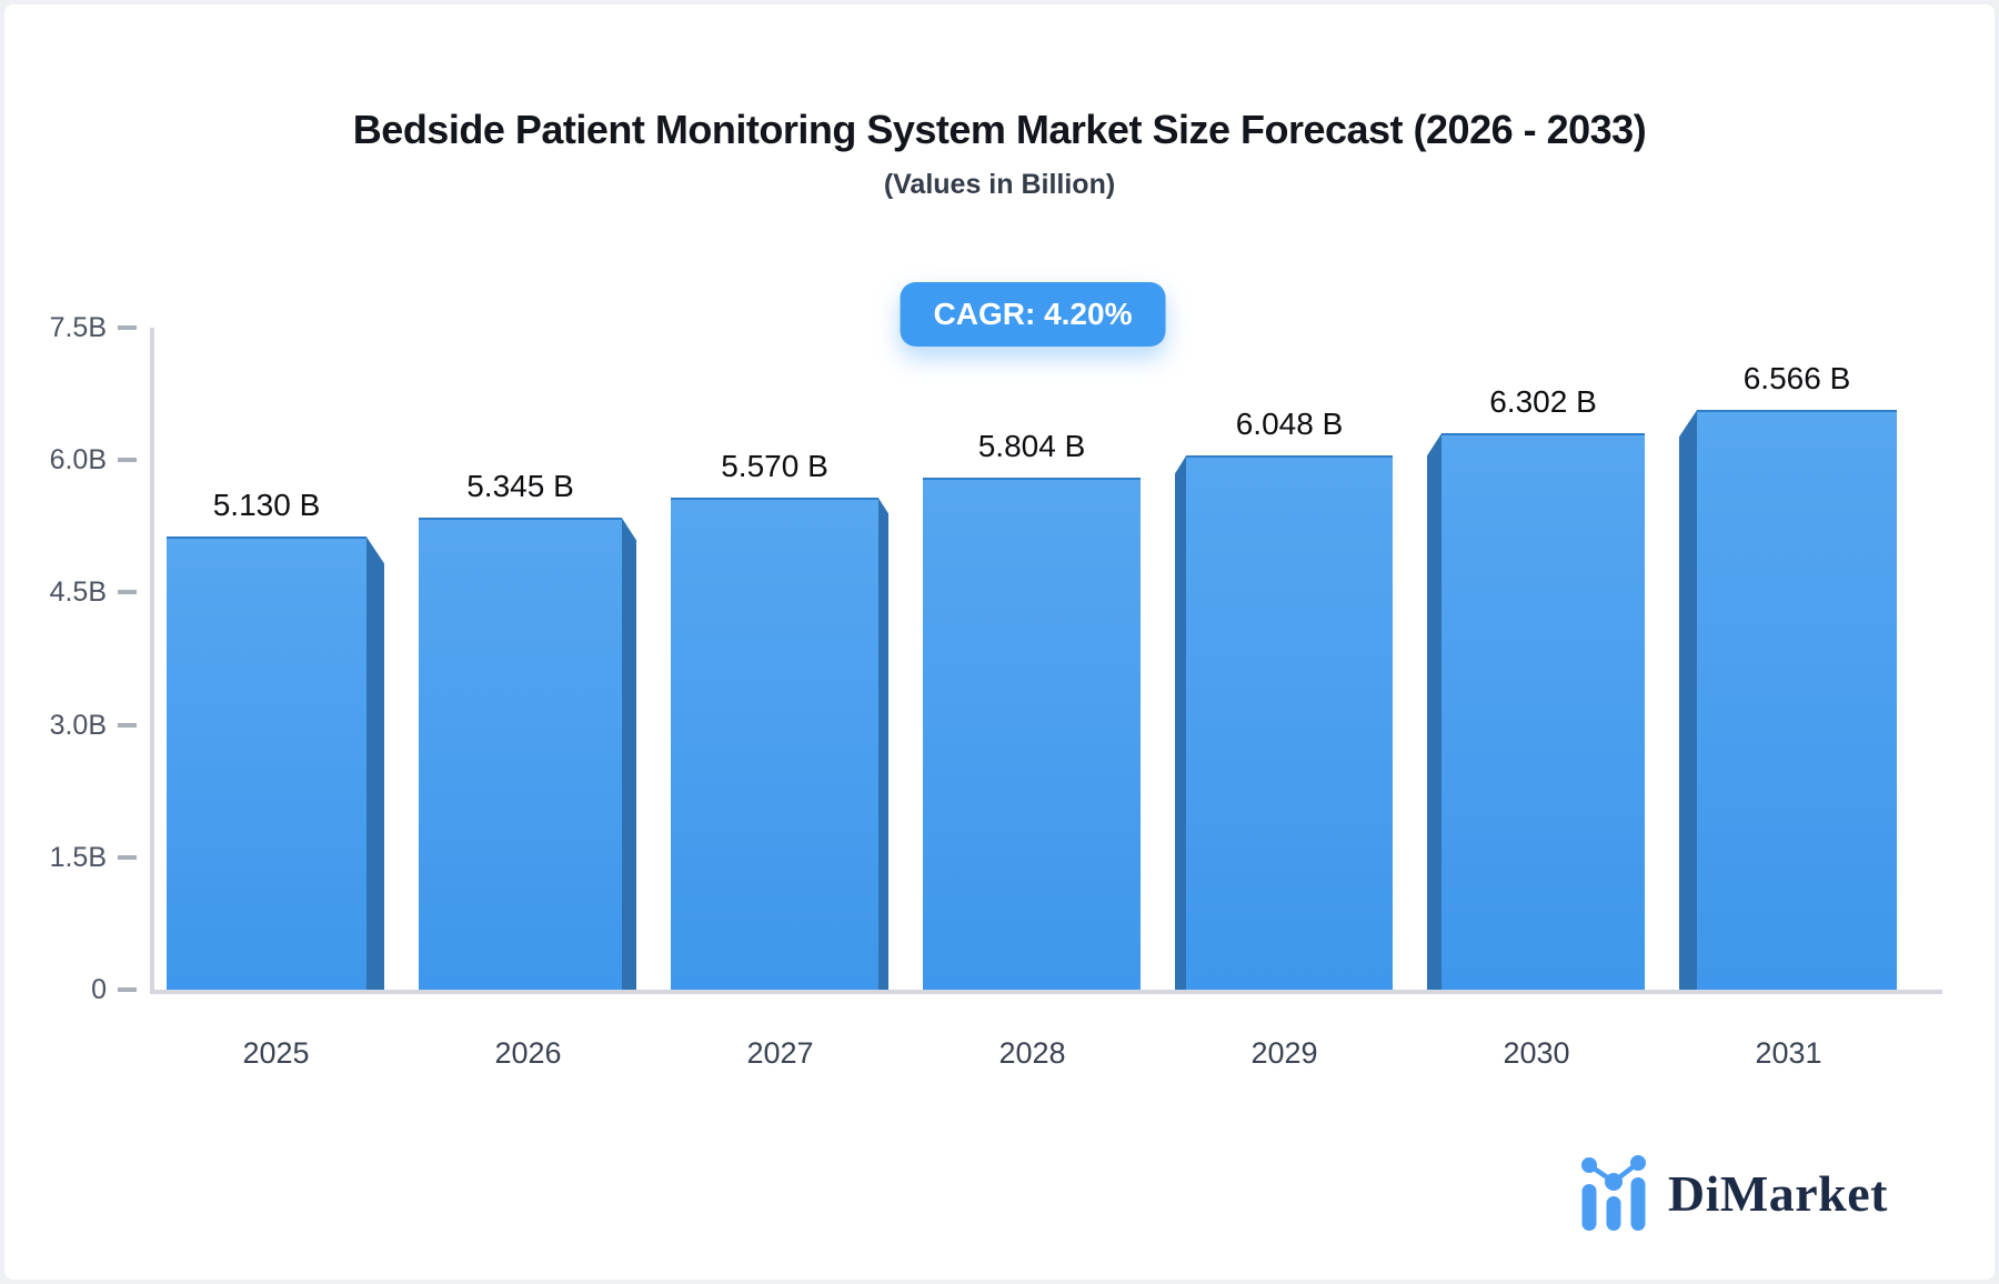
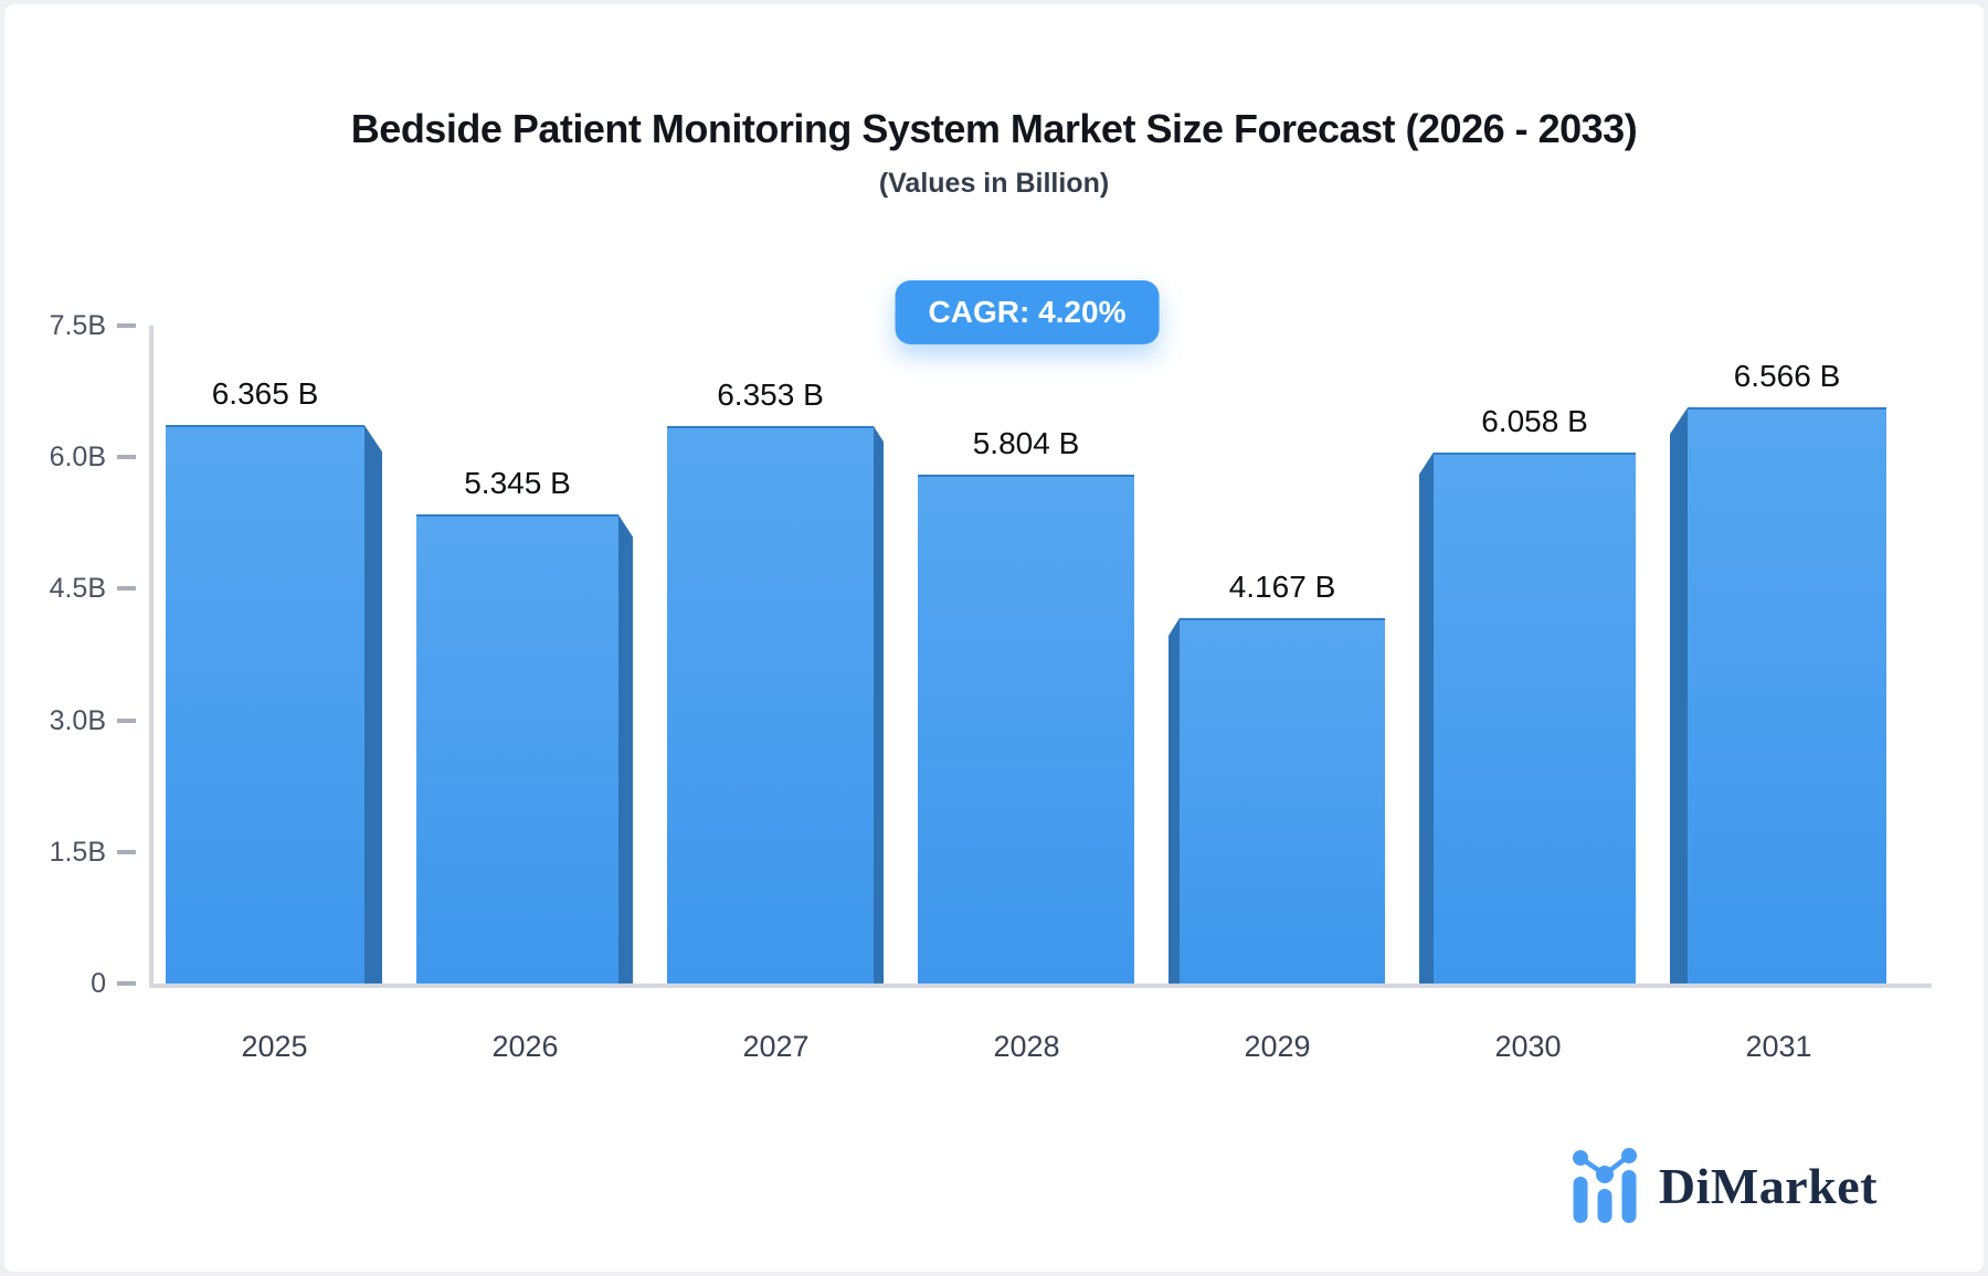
2025: 5.130 -> 6.365
2027: 5.570 -> 6.353
2029: 6.048 -> 4.167
2030: 6.302 -> 6.058
